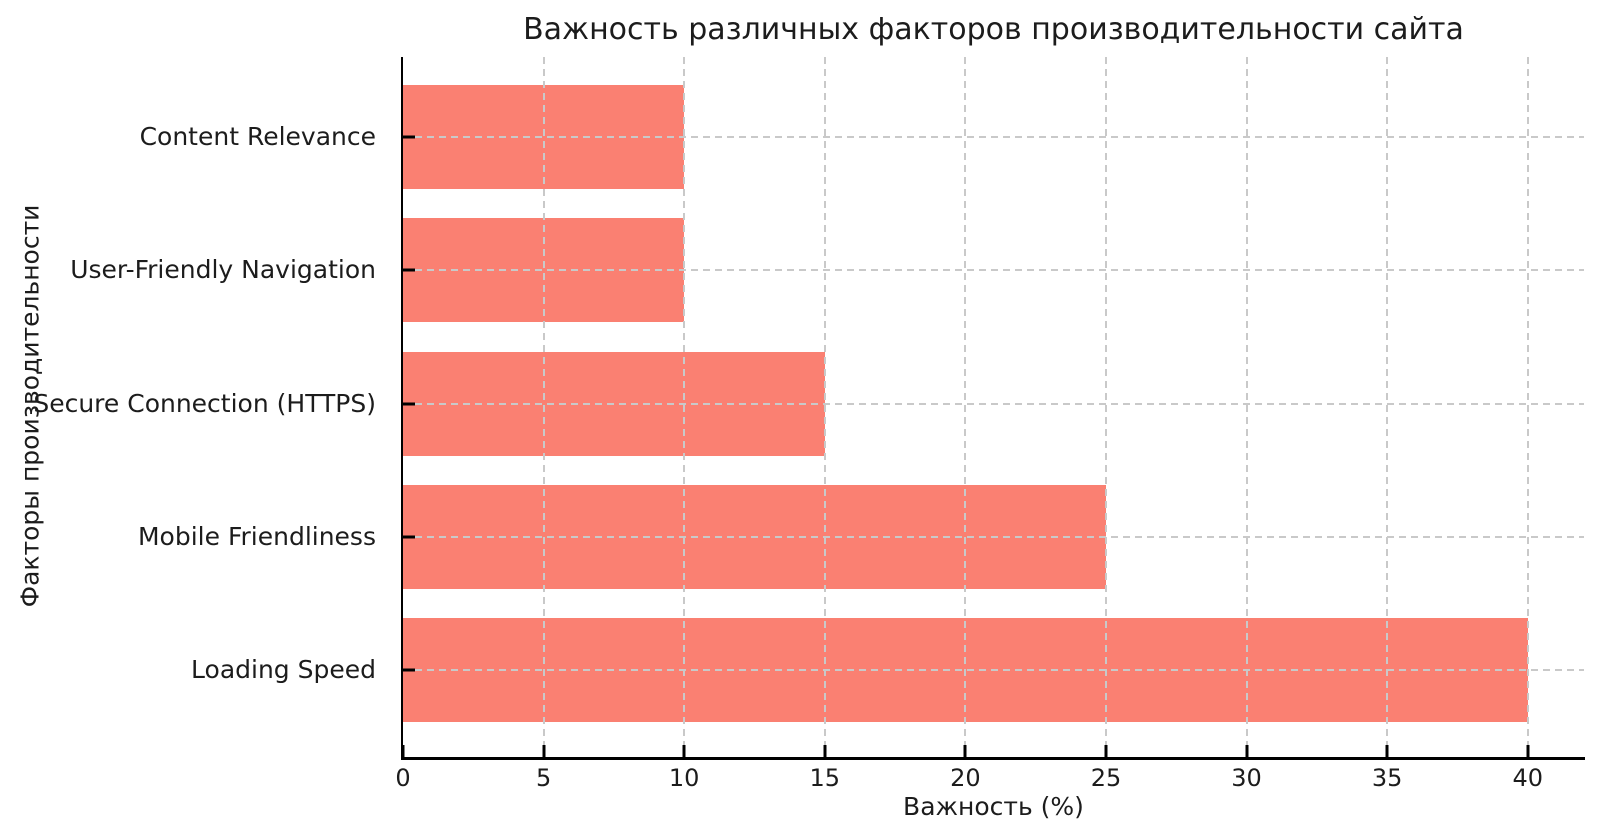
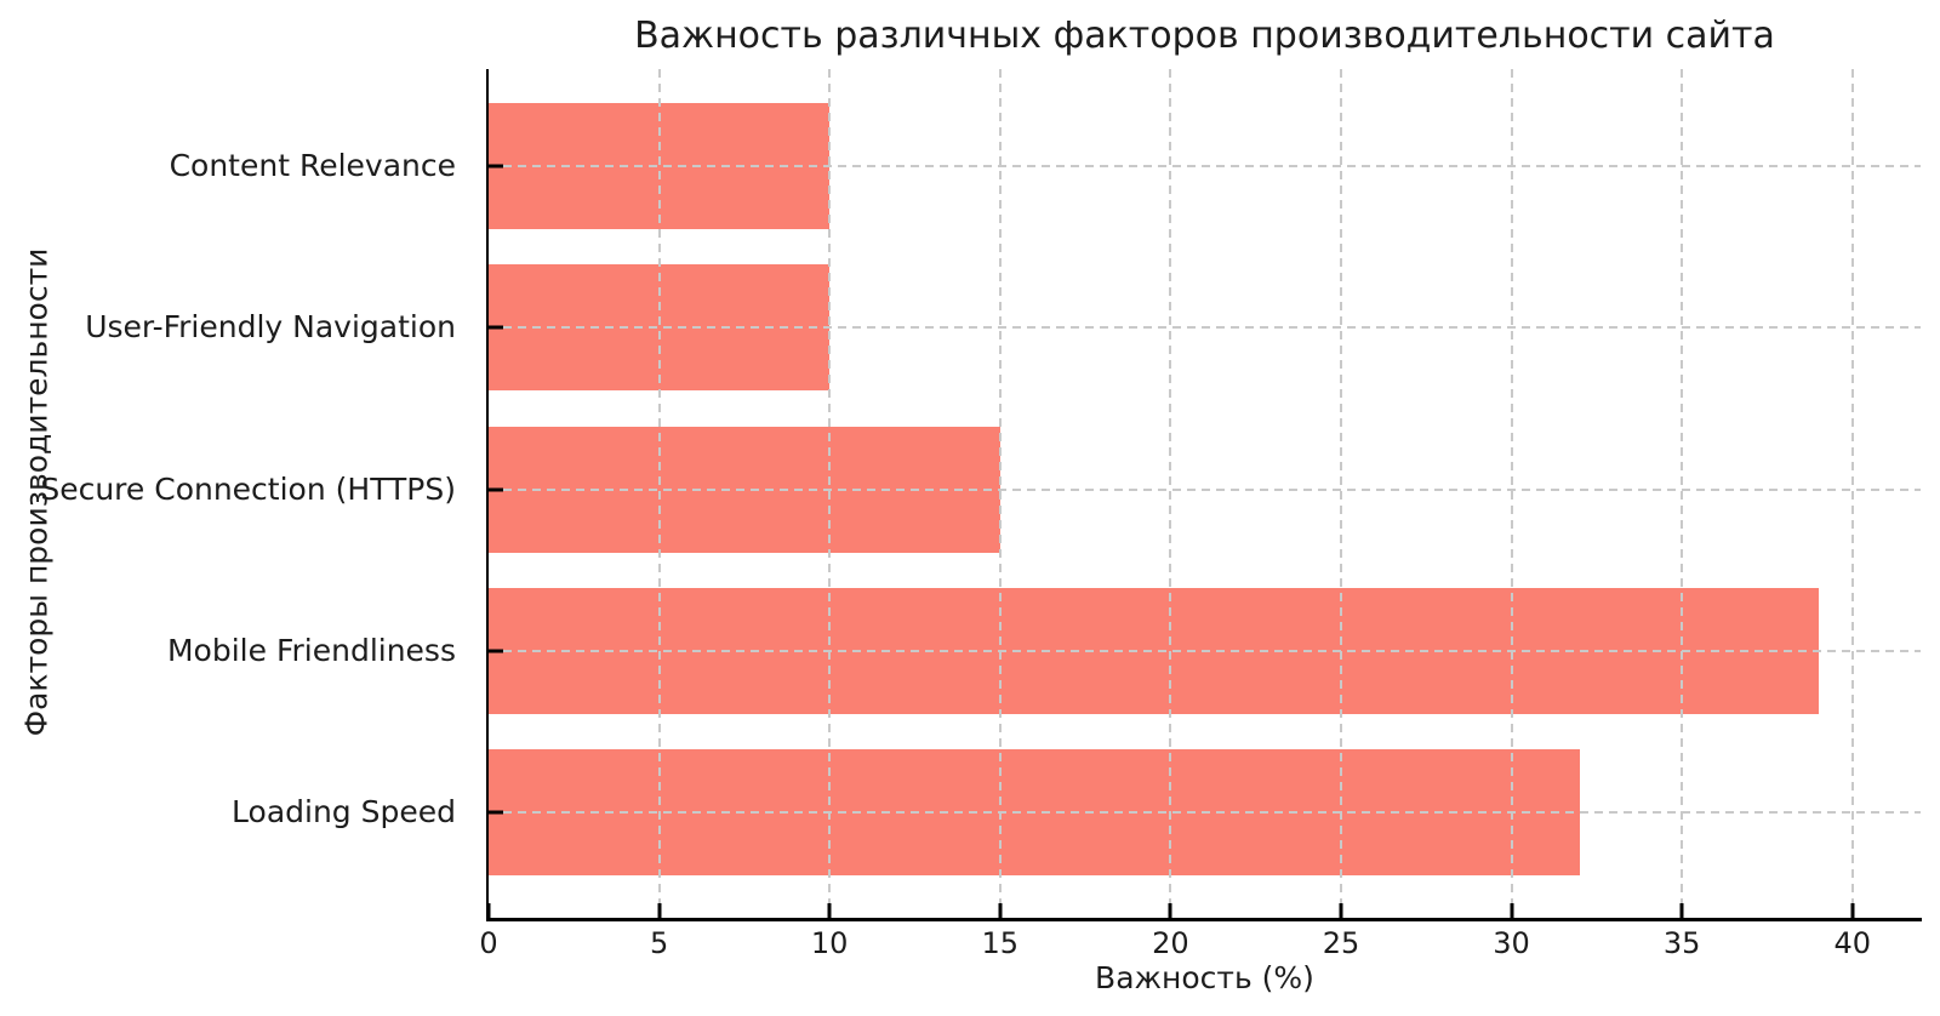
Mobile Friendliness: 25 -> 39
Loading Speed: 40 -> 32
